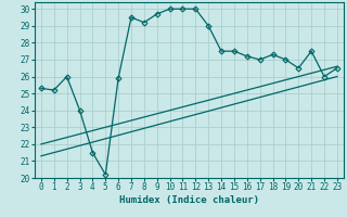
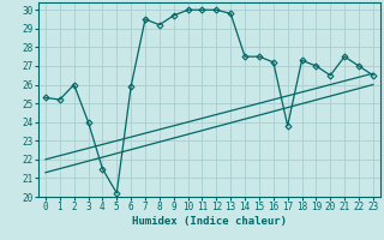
13: 29.0 -> 29.8
17: 27.0 -> 23.8
22: 26.0 -> 27.0
